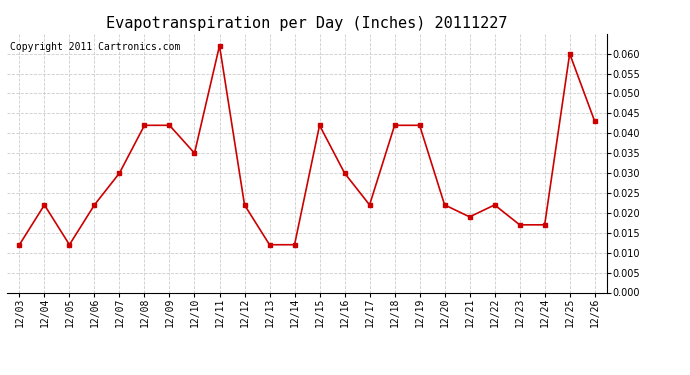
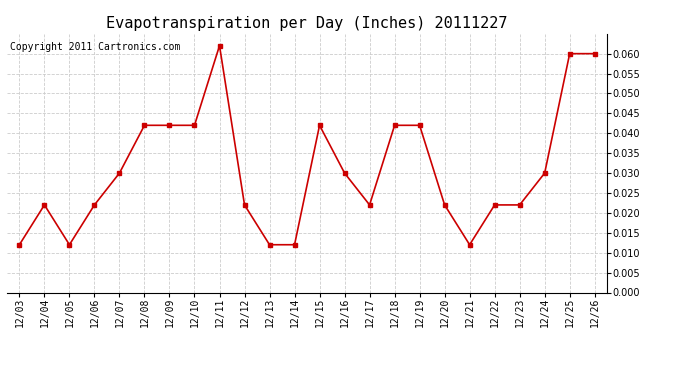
12/10: 0.035 -> 0.042
12/21: 0.019 -> 0.012
12/23: 0.017 -> 0.022
12/24: 0.017 -> 0.030
12/26: 0.043 -> 0.060
